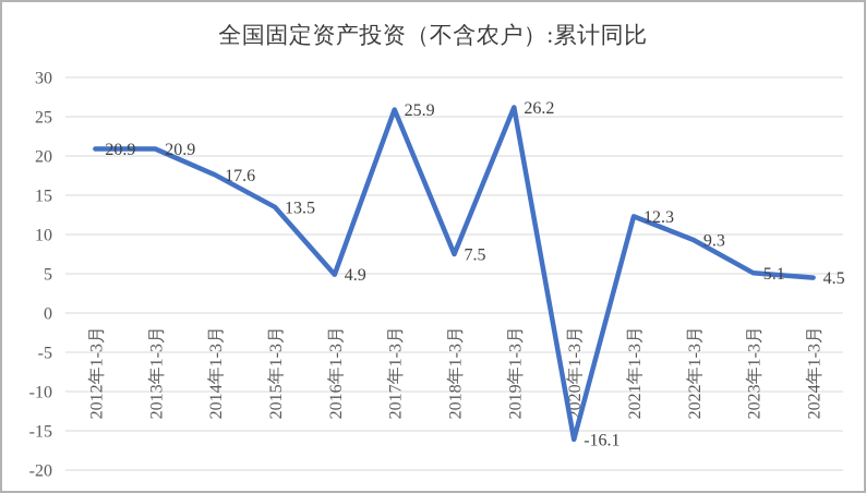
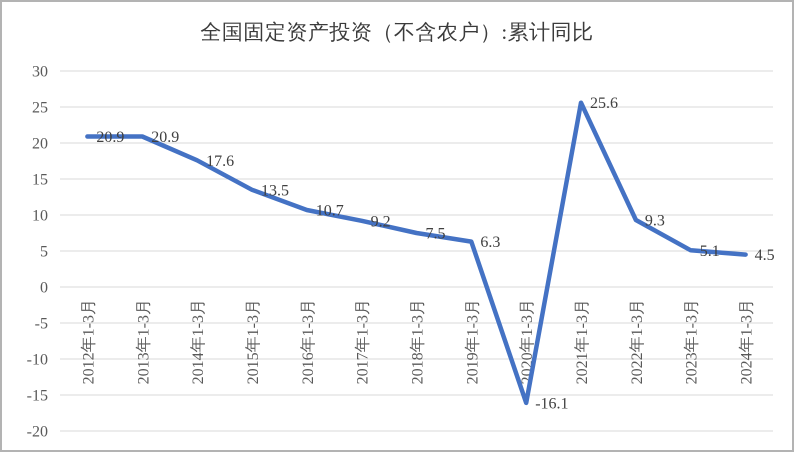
2016年1-3月: 4.9 -> 10.7
2017年1-3月: 25.9 -> 9.2
2019年1-3月: 26.2 -> 6.3
2021年1-3月: 12.3 -> 25.6
